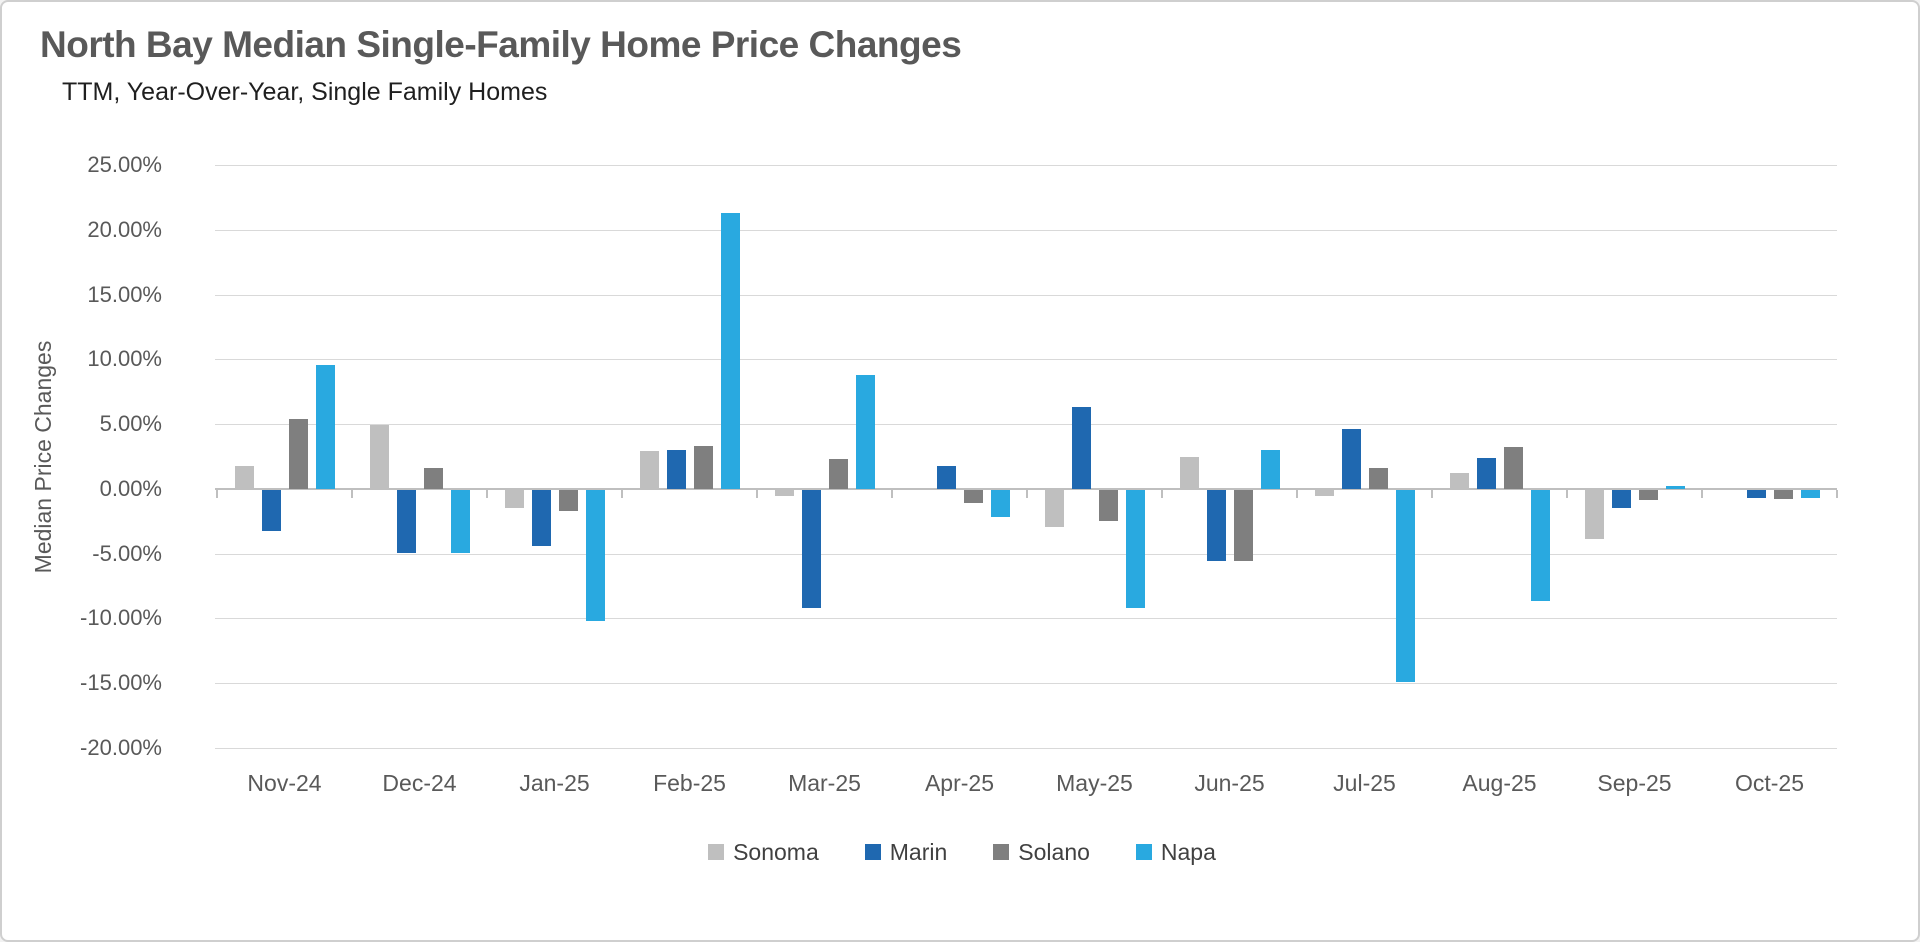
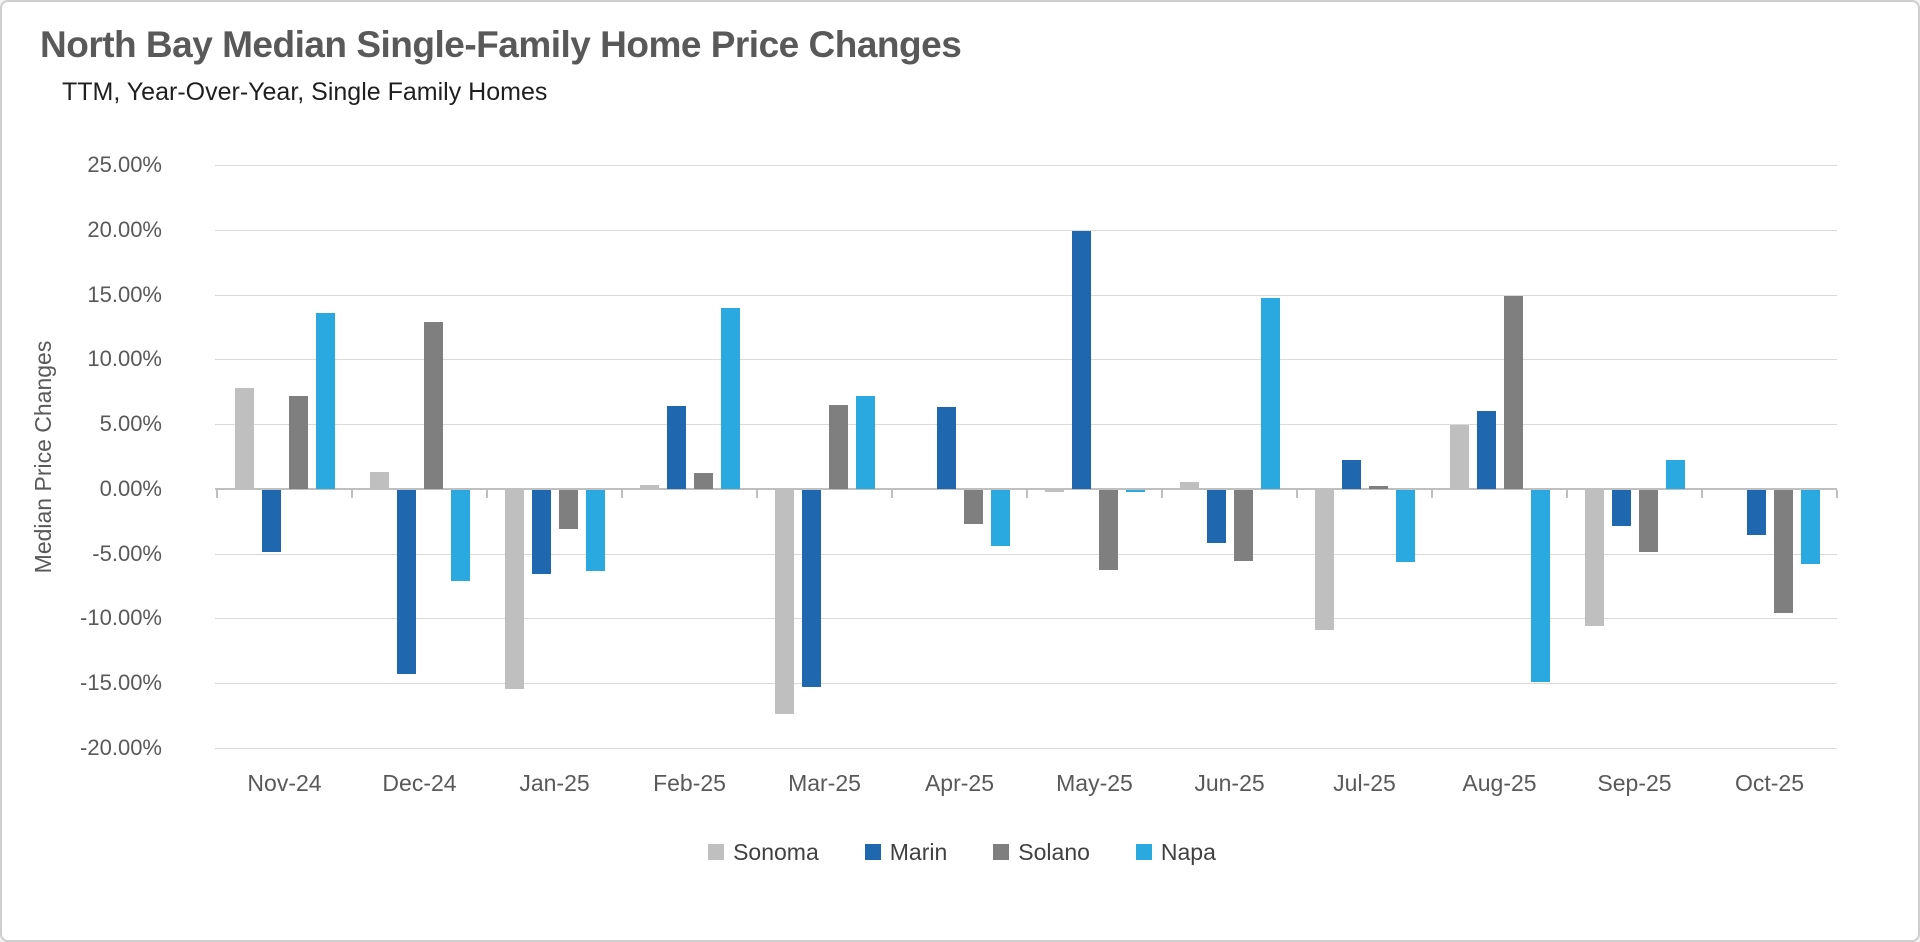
Sonoma/Nov-24: 1.8% -> 7.8%
Marin/Nov-24: -3.2% -> -4.8%
Solano/Nov-24: 5.4% -> 7.2%
Napa/Nov-24: 9.6% -> 13.6%
Sonoma/Dec-24: 4.9% -> 1.3%
Marin/Dec-24: -4.9% -> -14.2%
Solano/Dec-24: 1.6% -> 12.9%
Napa/Dec-24: -4.9% -> -7.0%
Sonoma/Jan-25: -1.4% -> -15.4%
Marin/Jan-25: -4.3% -> -6.5%
Solano/Jan-25: -1.6% -> -3.0%
Napa/Jan-25: -10.1% -> -6.3%
Sonoma/Feb-25: 2.9% -> 0.3%
Marin/Feb-25: 3.0% -> 6.4%
Solano/Feb-25: 3.3% -> 1.2%
Napa/Feb-25: 21.3% -> 14.0%
Sonoma/Mar-25: -0.5% -> -17.3%
Marin/Mar-25: -9.1% -> -15.2%
Solano/Mar-25: 2.3% -> 6.5%
Napa/Mar-25: 8.8% -> 7.2%
Marin/Apr-25: 1.8% -> 6.3%
Solano/Apr-25: -1.0% -> -2.6%
Napa/Apr-25: -2.1% -> -4.3%
Sonoma/May-25: -2.9% -> -0.2%
Marin/May-25: 6.3% -> 19.9%
Solano/May-25: -2.4% -> -6.2%
Napa/May-25: -9.1% -> -0.2%
Sonoma/Jun-25: 2.5% -> 0.5%
Marin/Jun-25: -5.5% -> -4.1%
Napa/Jun-25: 3.0% -> 14.7%
Sonoma/Jul-25: -0.5% -> -10.8%
Marin/Jul-25: 4.6% -> 2.2%
Solano/Jul-25: 1.6% -> 0.2%
Napa/Jul-25: -14.8% -> -5.6%
Sonoma/Aug-25: 1.2% -> 4.9%
Marin/Aug-25: 2.4% -> 6.0%
Solano/Aug-25: 3.2% -> 14.9%
Napa/Aug-25: -8.6% -> -14.8%
Sonoma/Sep-25: -3.8% -> -10.5%
Marin/Sep-25: -1.4% -> -2.8%
Solano/Sep-25: -0.8% -> -4.8%
Napa/Sep-25: 0.2% -> 2.2%
Marin/Oct-25: -0.6% -> -3.5%
Solano/Oct-25: -0.7% -> -9.5%
Napa/Oct-25: -0.6% -> -5.7%
